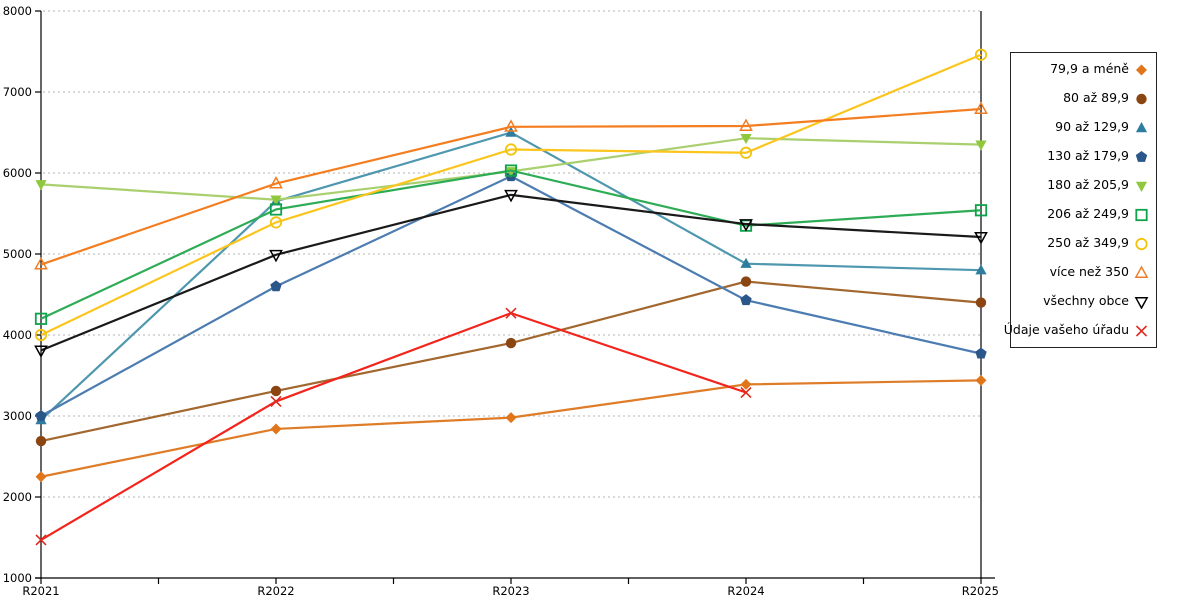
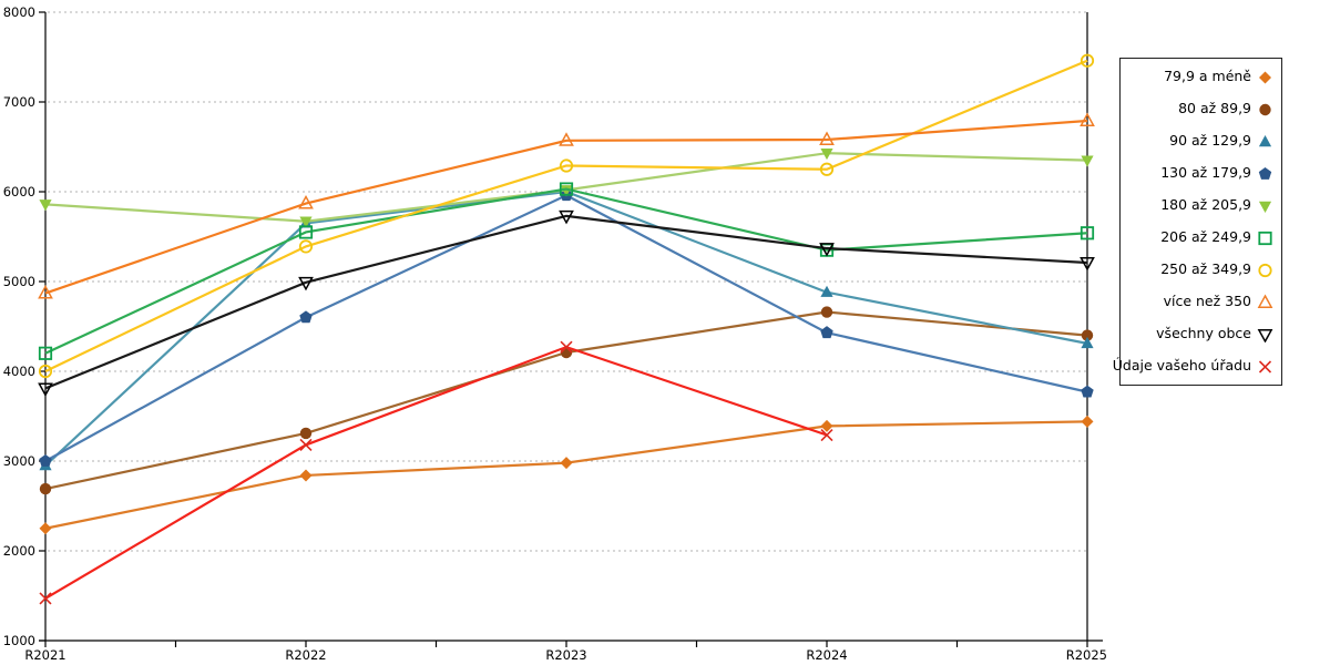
80 až 89,9/R2023: 3900 -> 4200
90 až 129,9/R2023: 6500 -> 6000
90 až 129,9/R2025: 4800 -> 4300
